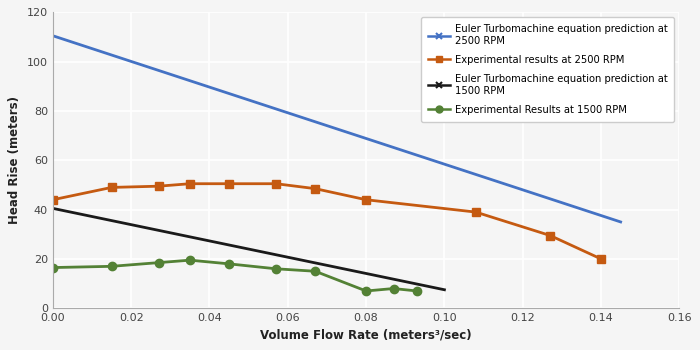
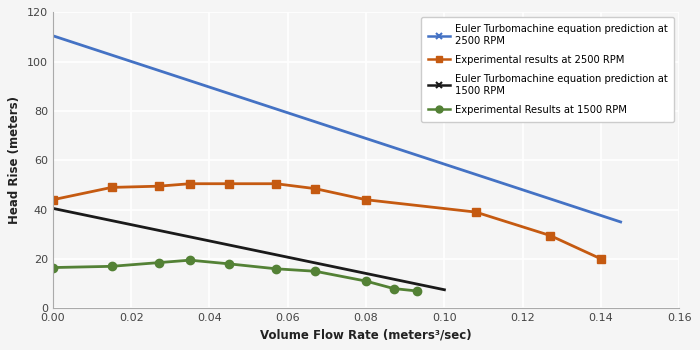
Experimental Results at 1500 RPM/0.08: 7.0 -> 11.0
